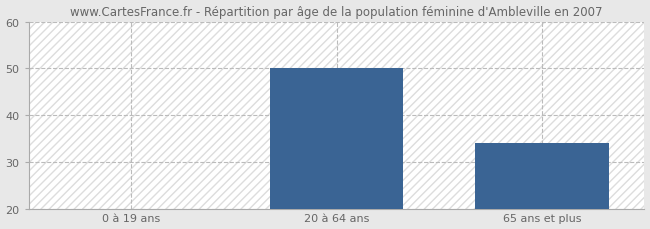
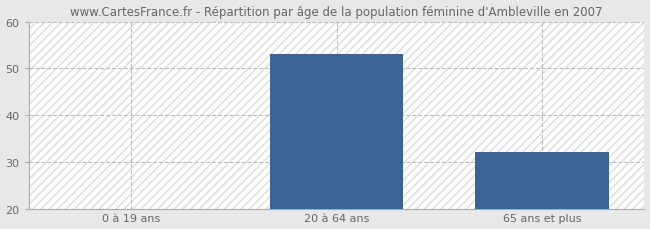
20 à 64 ans: 50 -> 53
65 ans et plus: 34 -> 32
